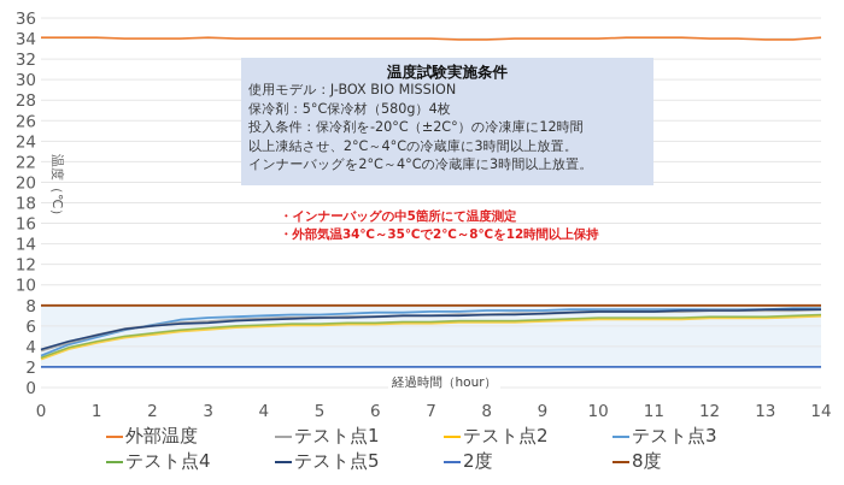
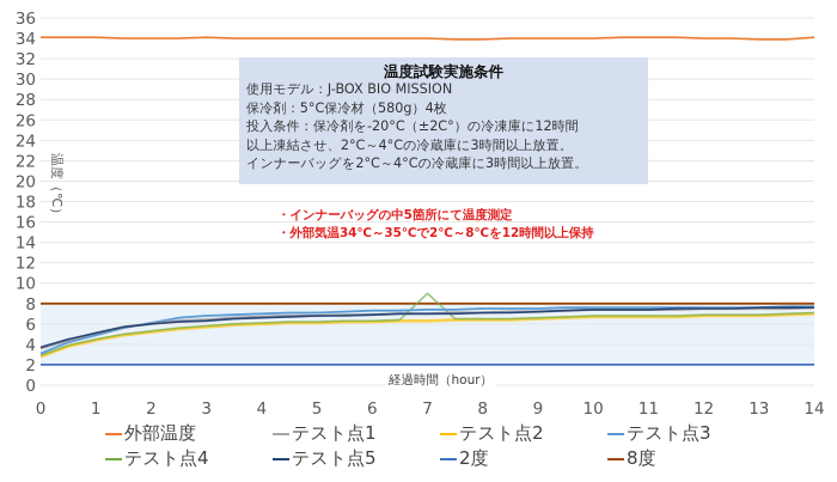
テスト点4/7: 6 -> 9
